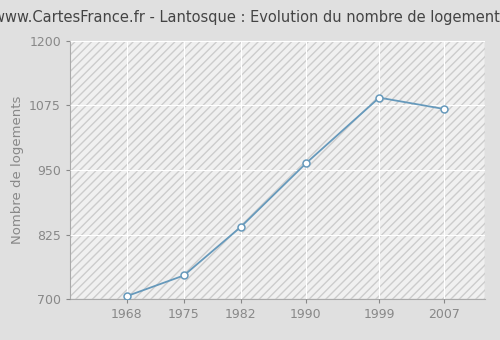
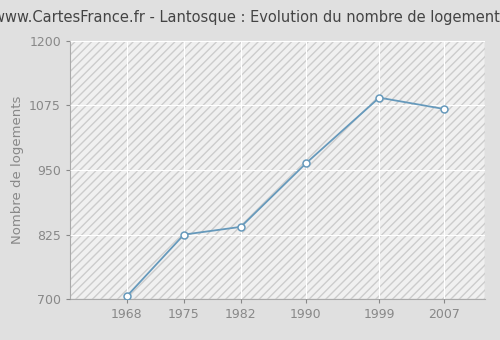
1975: 746 -> 825
